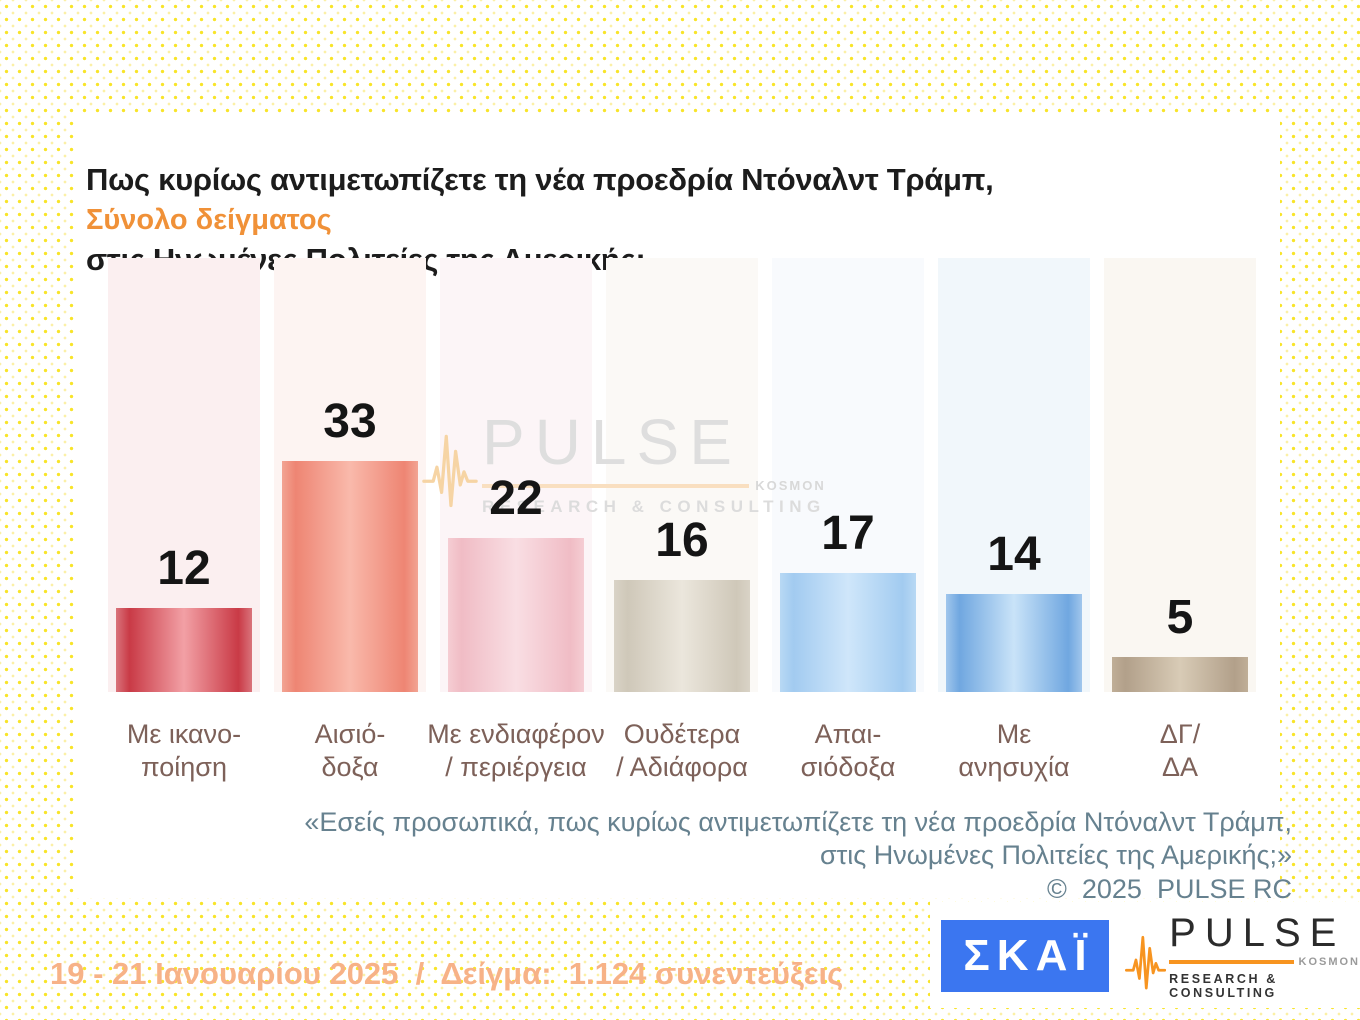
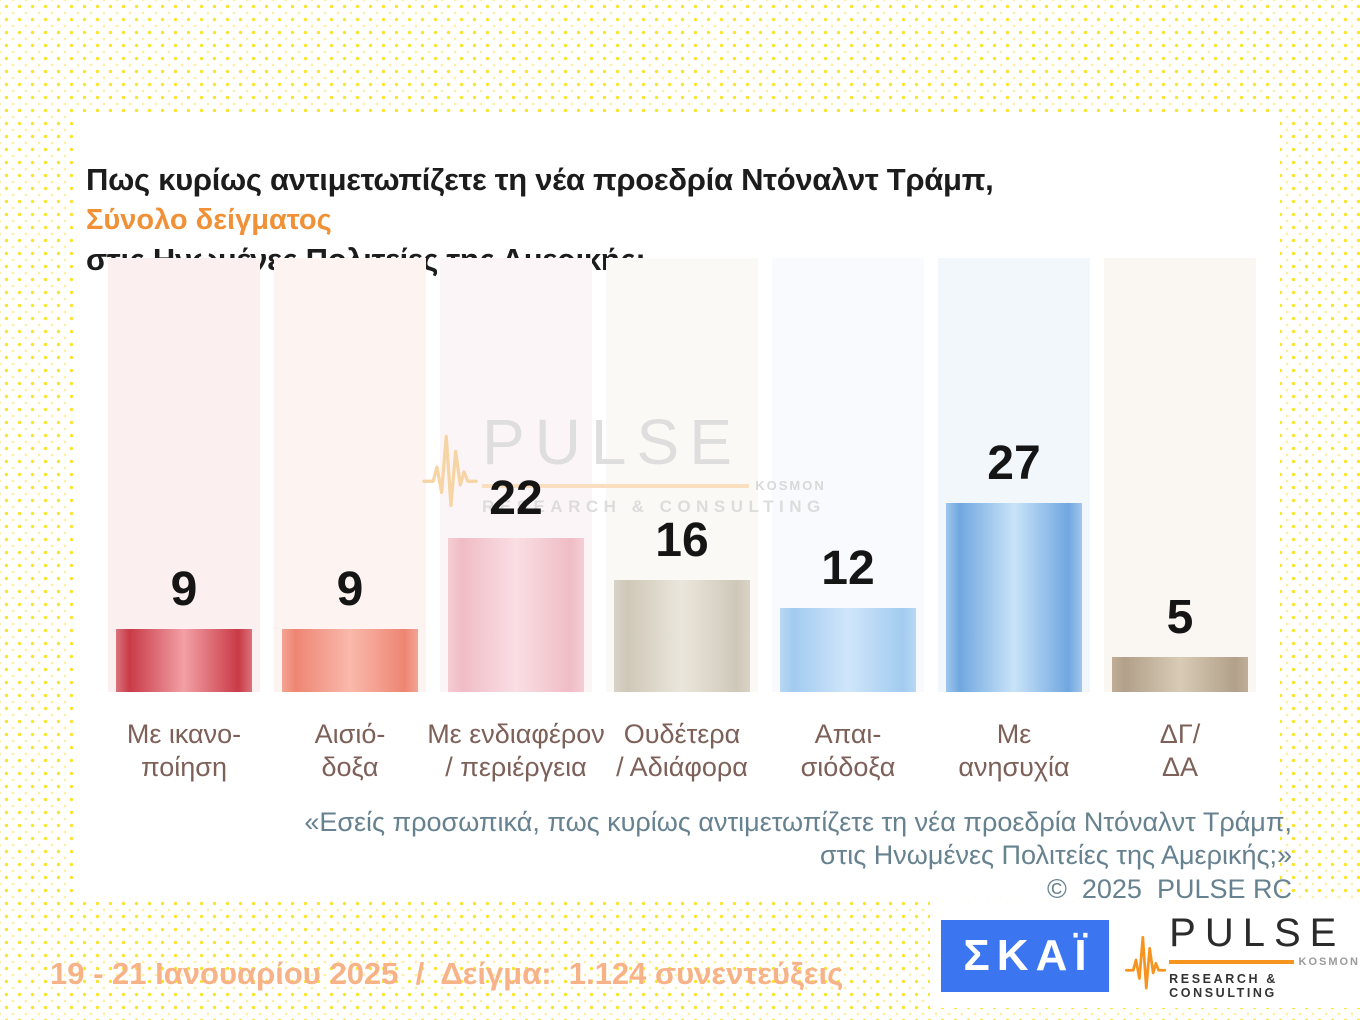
Με ικανο- ποίηση: 12 -> 9
Αισιό- δοξα: 33 -> 9
Απαι- σιόδοξα: 17 -> 12
Με ανησυχία: 14 -> 27
